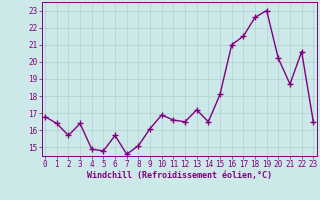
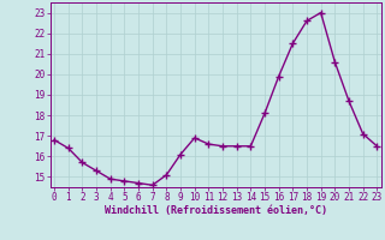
3: 16.4 -> 15.3
6: 15.7 -> 14.7
13: 17.2 -> 16.5
16: 21.0 -> 19.9
20: 20.2 -> 20.6
22: 20.6 -> 17.1
